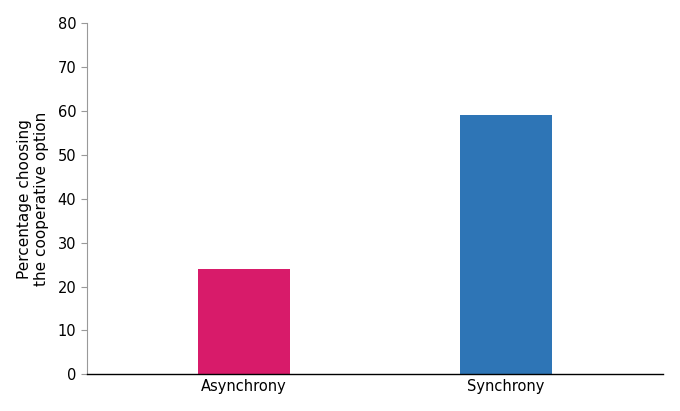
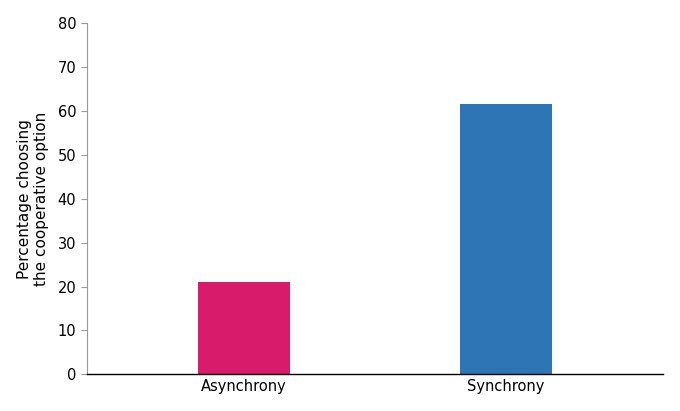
Asynchrony: 24.0 -> 21.0
Synchrony: 59.0 -> 61.5
